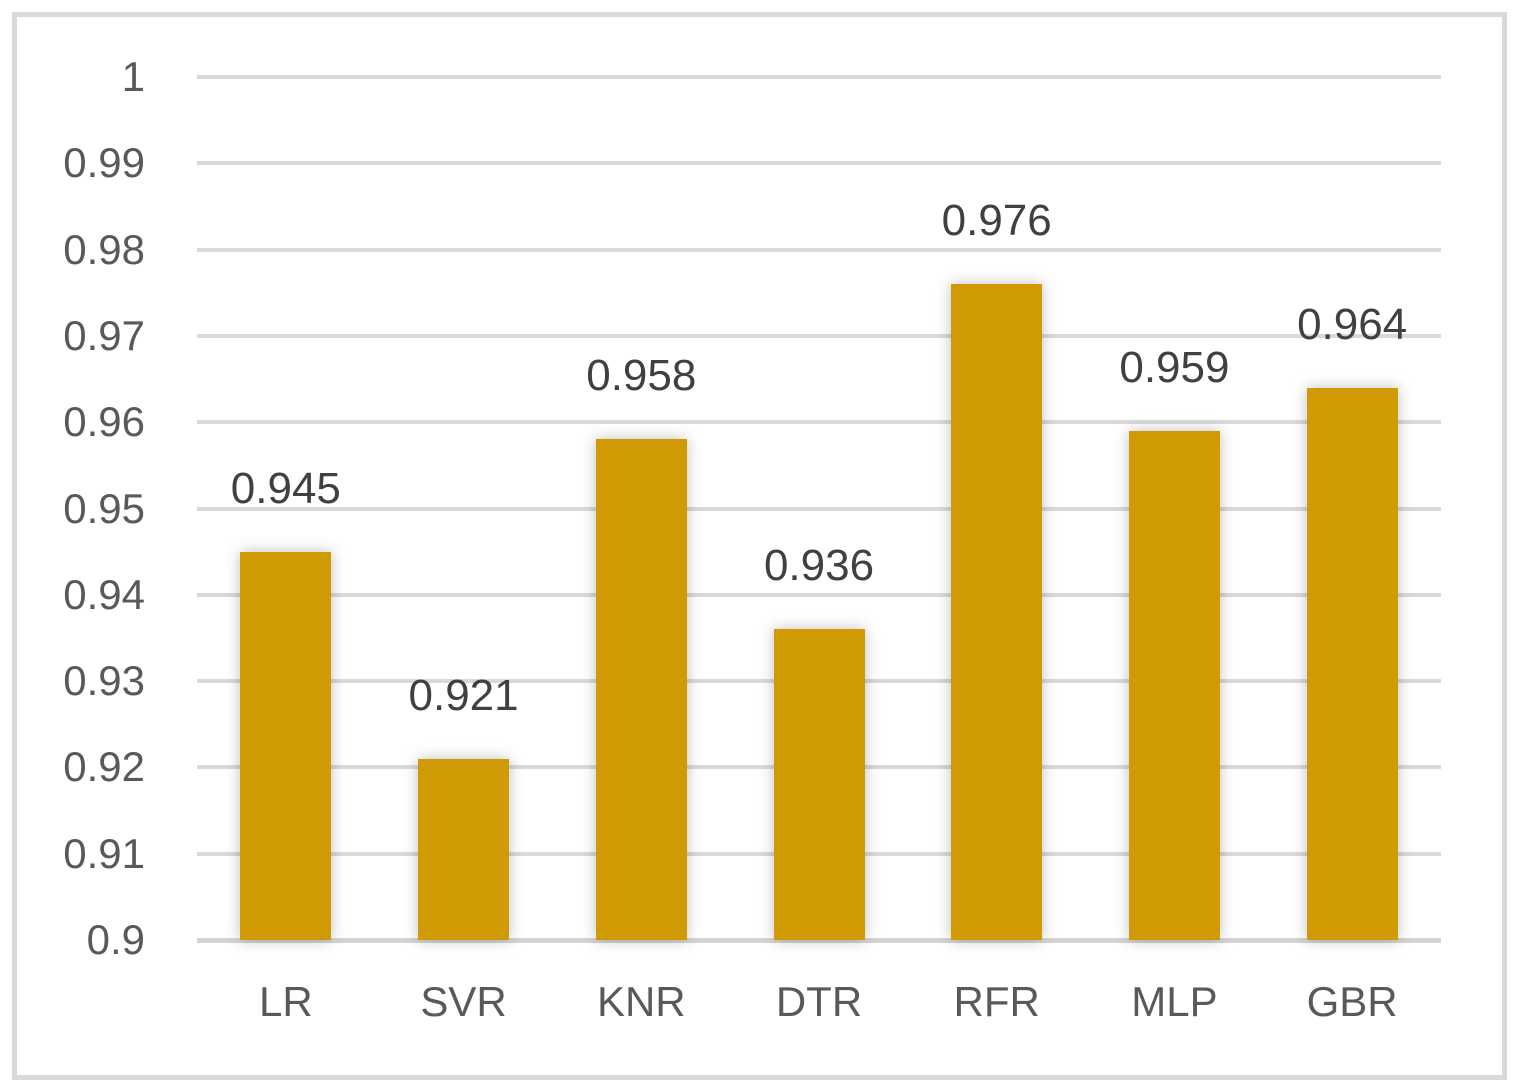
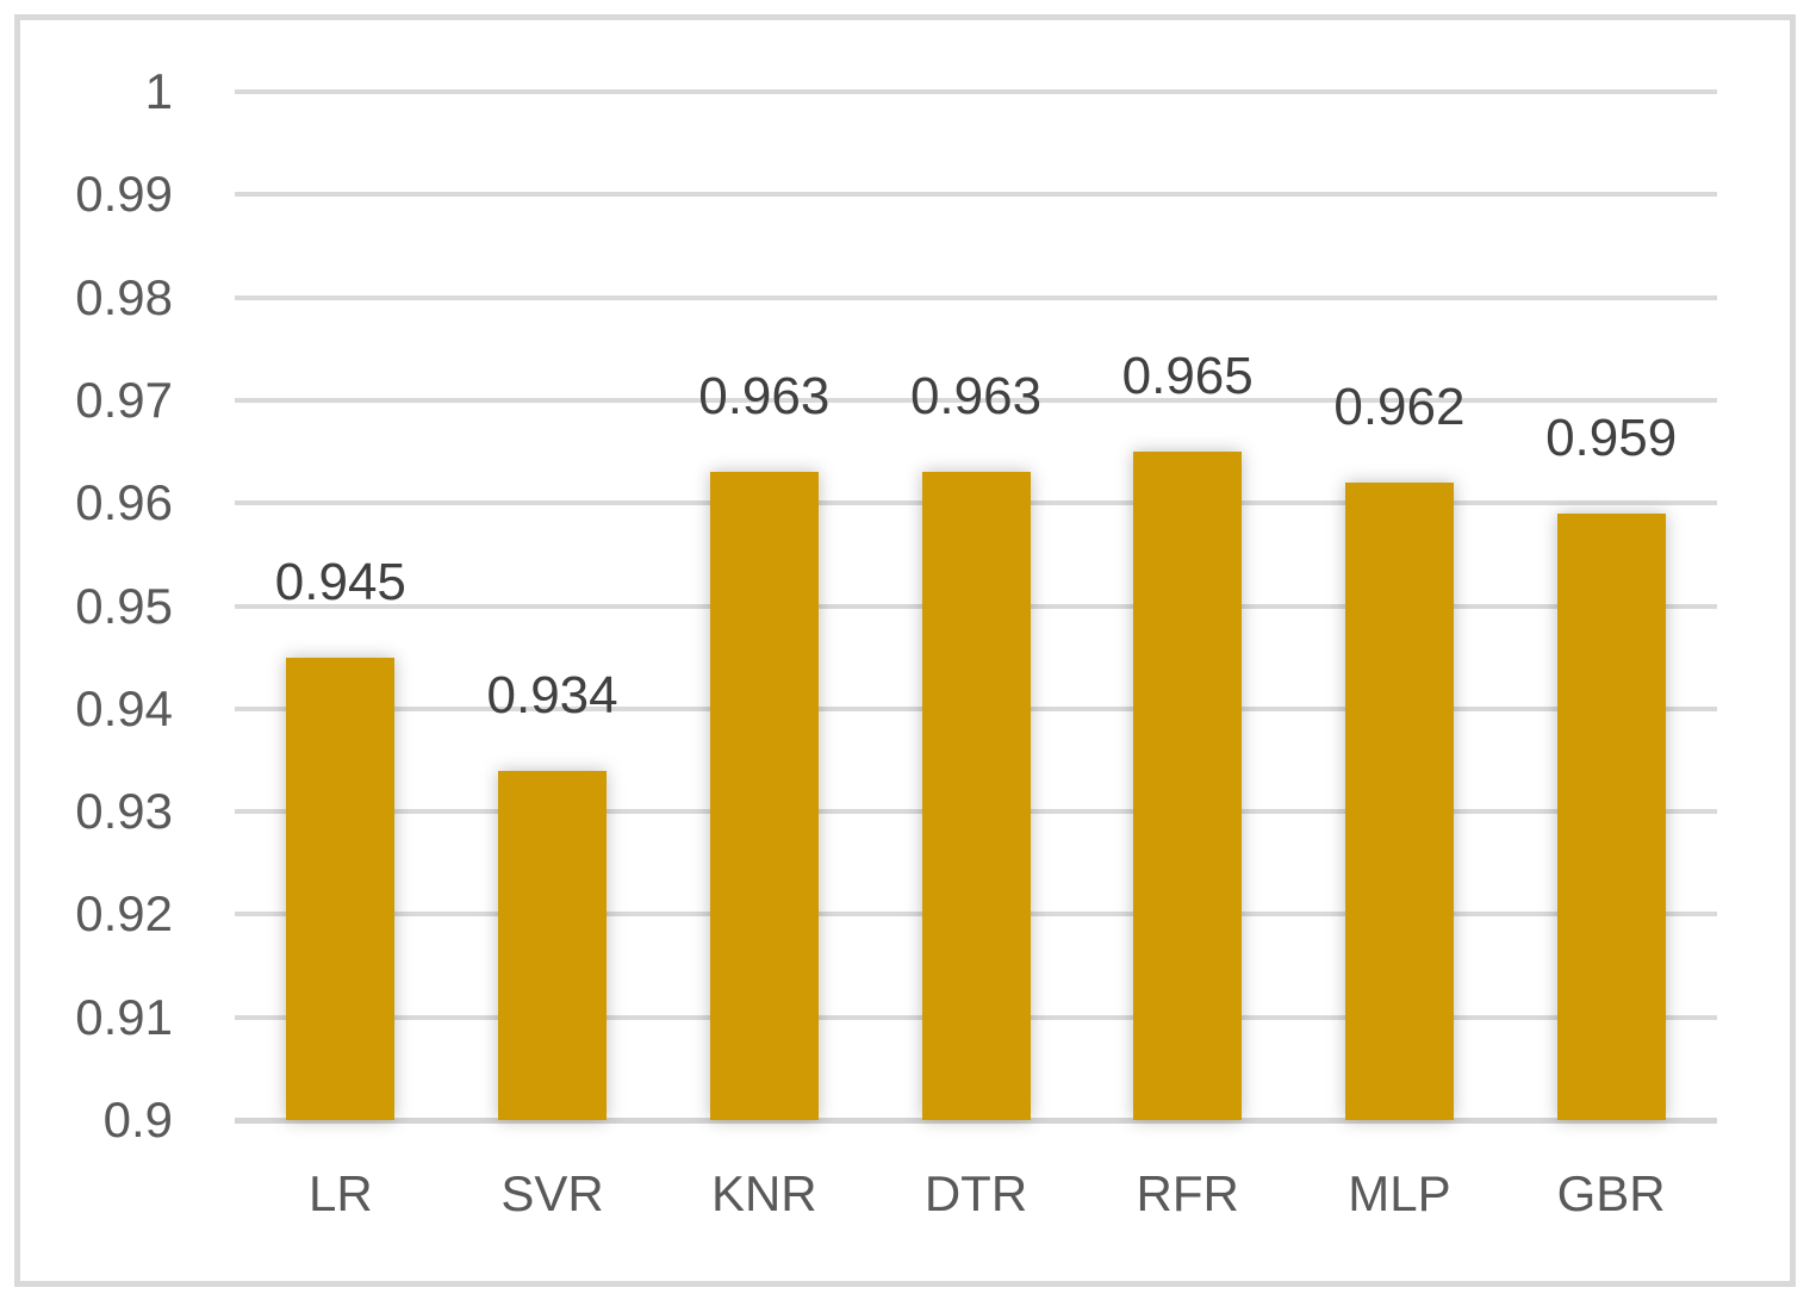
SVR: 0.921 -> 0.934
KNR: 0.958 -> 0.963
DTR: 0.936 -> 0.963
RFR: 0.976 -> 0.965
MLP: 0.959 -> 0.962
GBR: 0.964 -> 0.959
